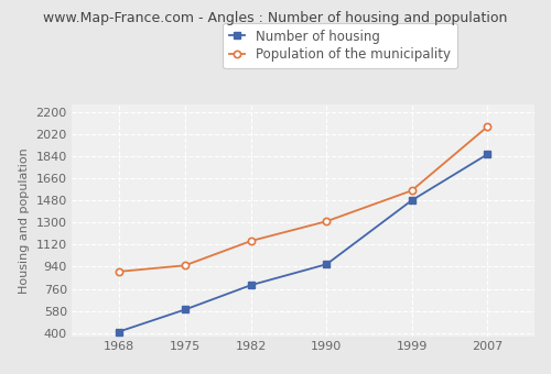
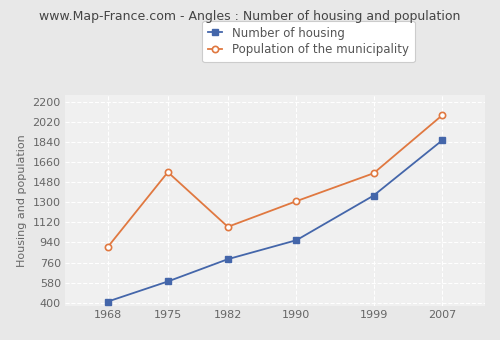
Population of the municipality/1975: 950 -> 1570
Population of the municipality/1982: 1150 -> 1080
Number of housing/1999: 1480 -> 1360
